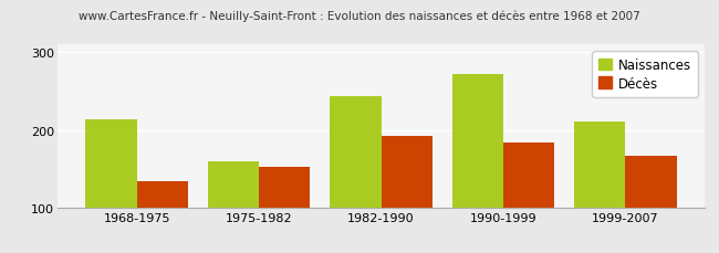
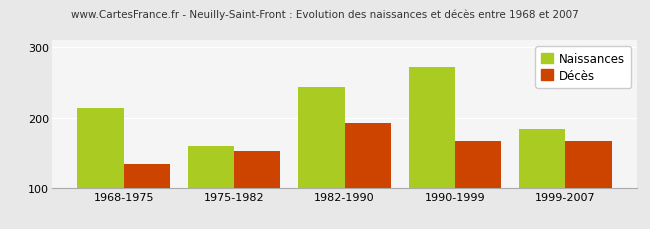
Décès/1990-1999: 183 -> 166
Naissances/1999-2007: 210 -> 184
